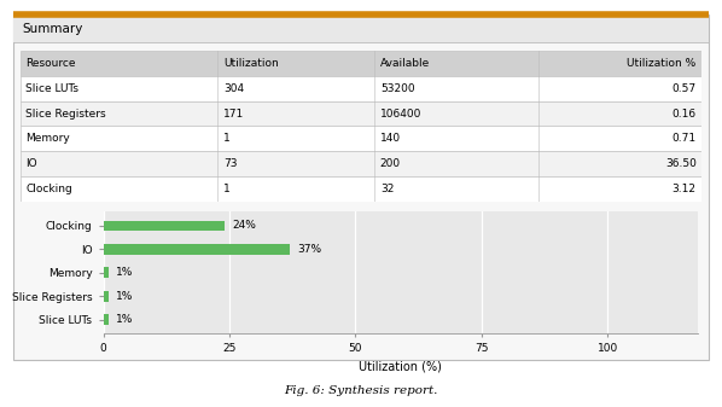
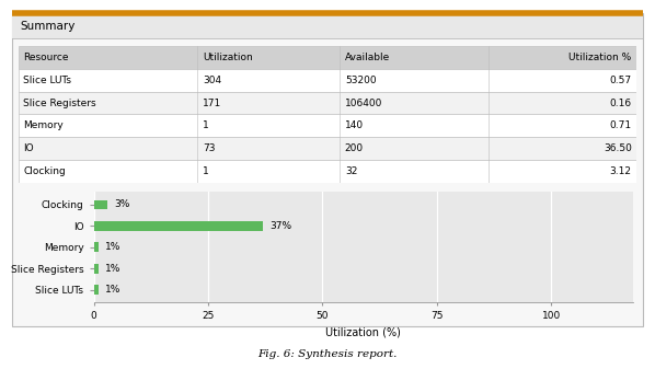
Clocking: 24% -> 3%
